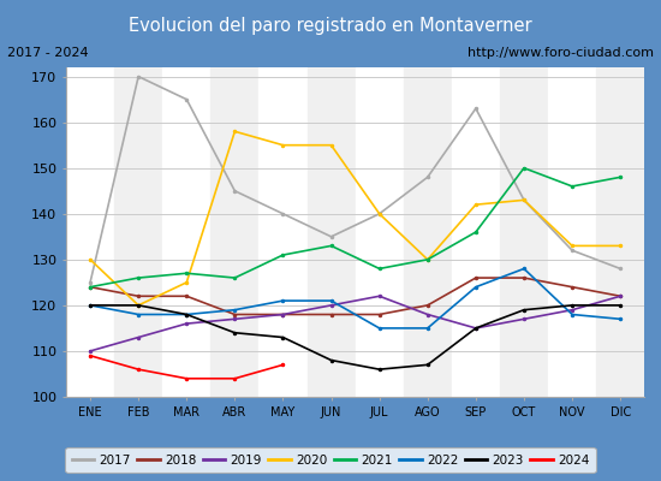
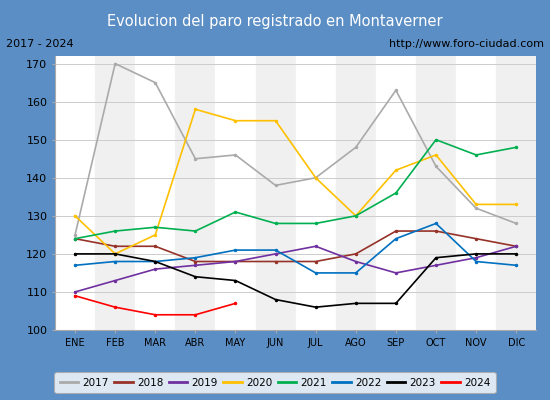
2022/ENE: 120 -> 117
2017/MAY: 140 -> 146
2017/JUN: 135 -> 138
2021/JUN: 133 -> 128
2023/SEP: 115 -> 107
2020/OCT: 143 -> 146
